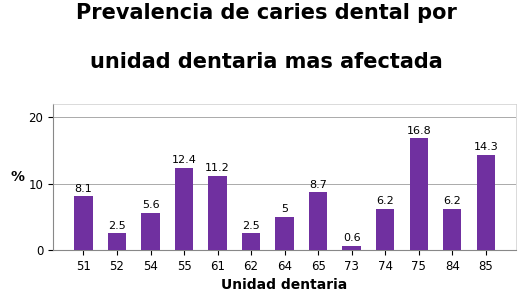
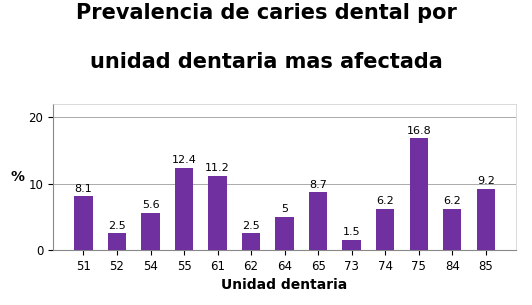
73: 0.6 -> 1.5
85: 14.3 -> 9.2
